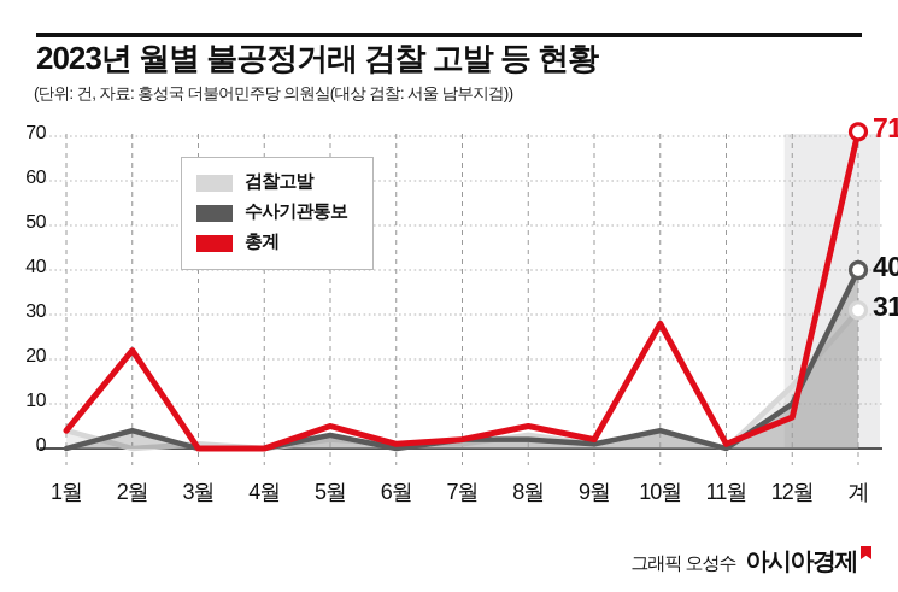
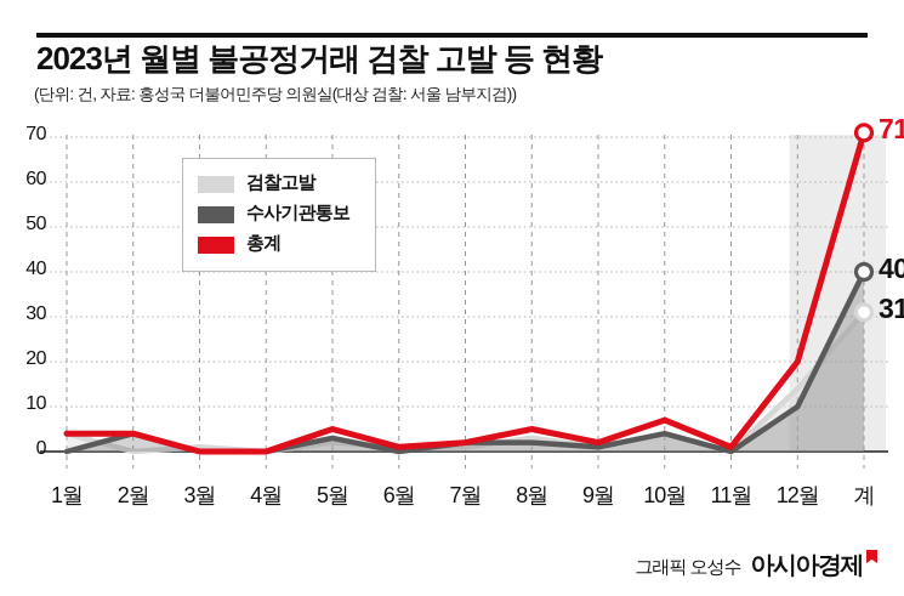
총계/2월: 22 -> 4
총계/10월: 28 -> 7
총계/12월: 7 -> 20
